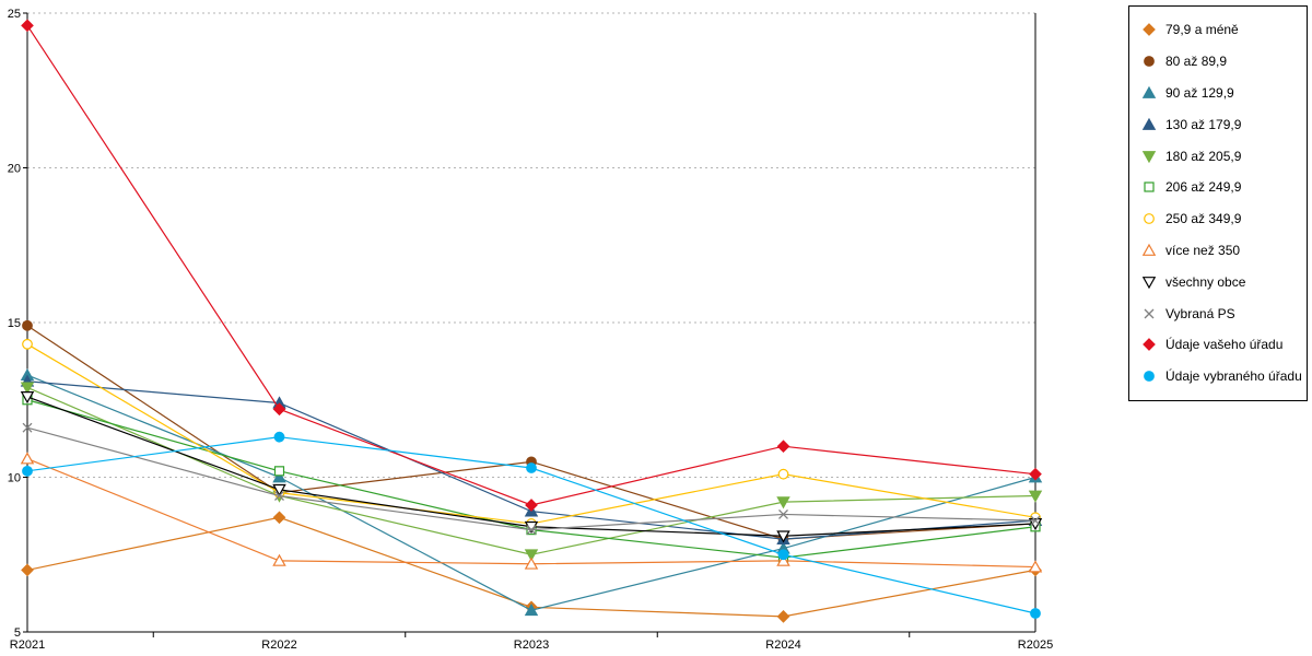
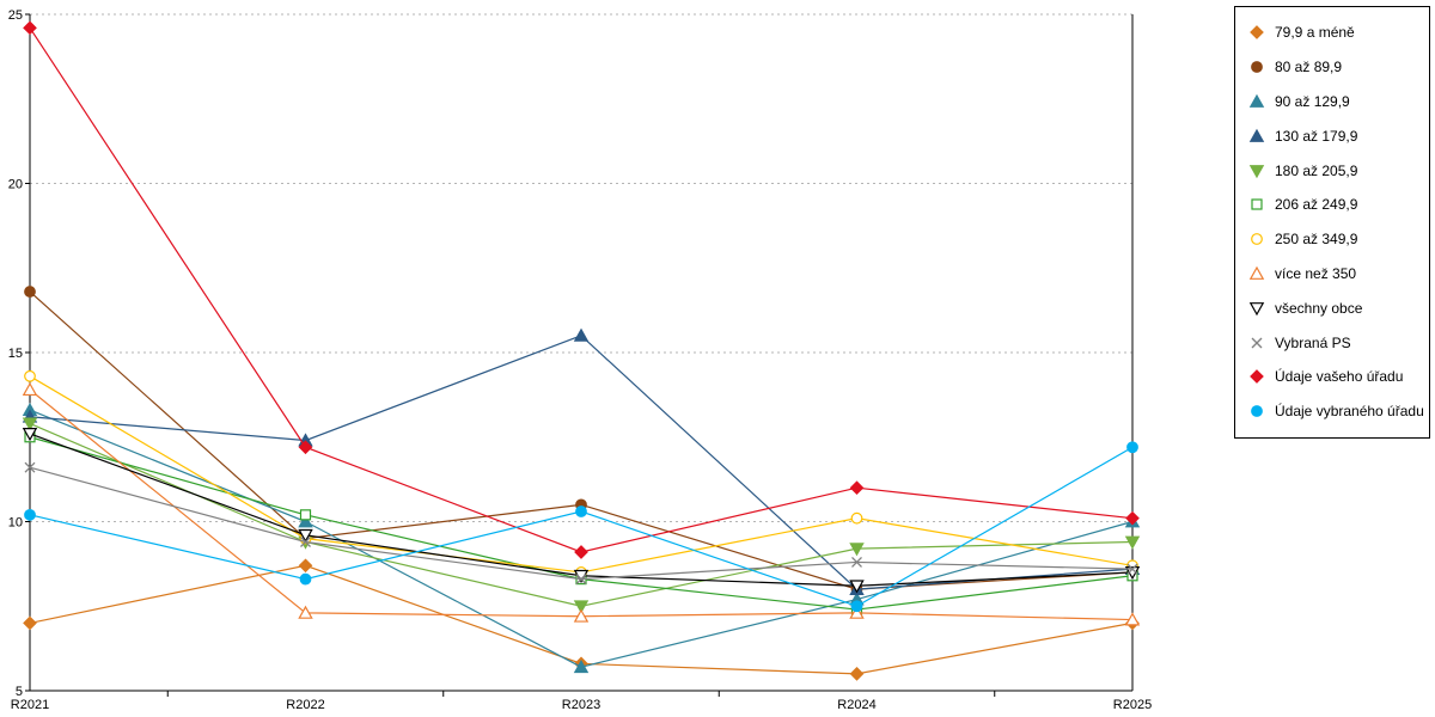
80 až 89,9/R2021: 14.9 -> 16.8
více než 350/R2021: 10.6 -> 13.9
Údaje vybraného úřadu/R2022: 11.3 -> 8.3
130 až 179,9/R2023: 8.9 -> 15.5
Údaje vybraného úřadu/R2025: 5.6 -> 12.2
